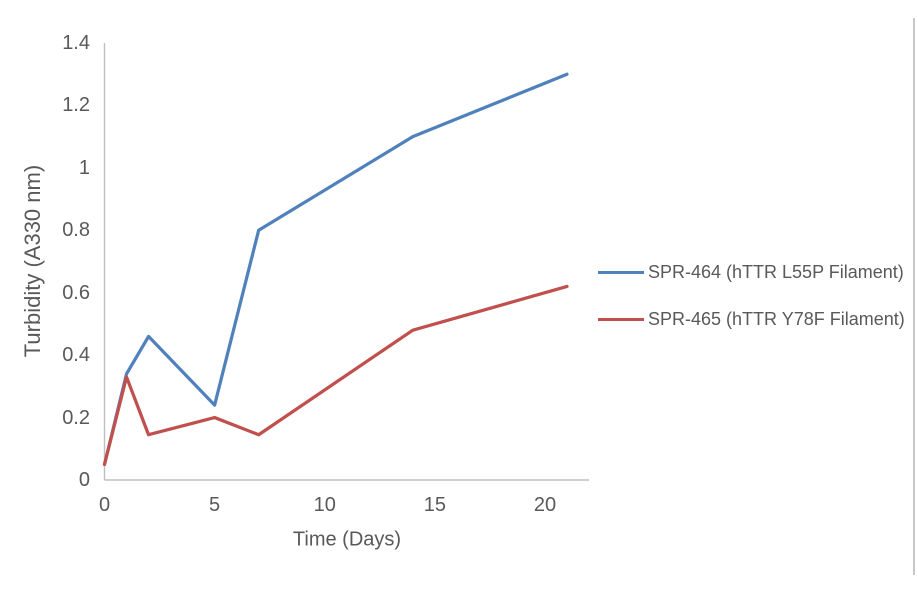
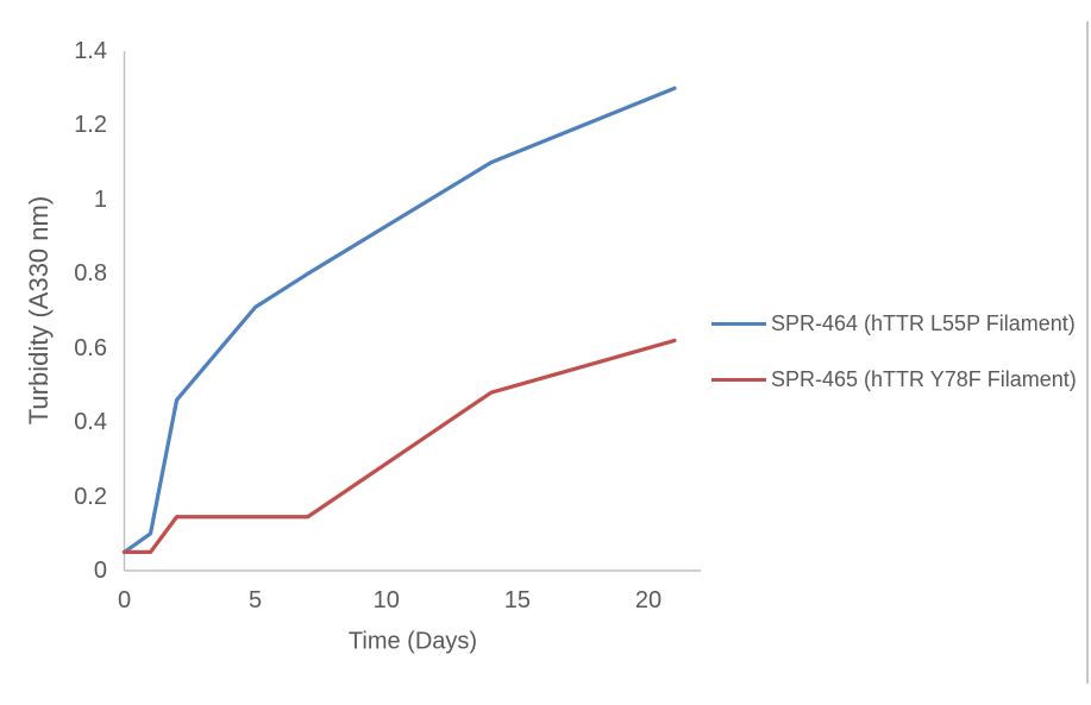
SPR-464 (hTTR L55P Filament)/1: 0.34 -> 0.10
SPR-465 (hTTR Y78F Filament)/1: 0.33 -> 0.05
SPR-464 (hTTR L55P Filament)/5: 0.24 -> 0.71
SPR-465 (hTTR Y78F Filament)/5: 0.20 -> 0.14
